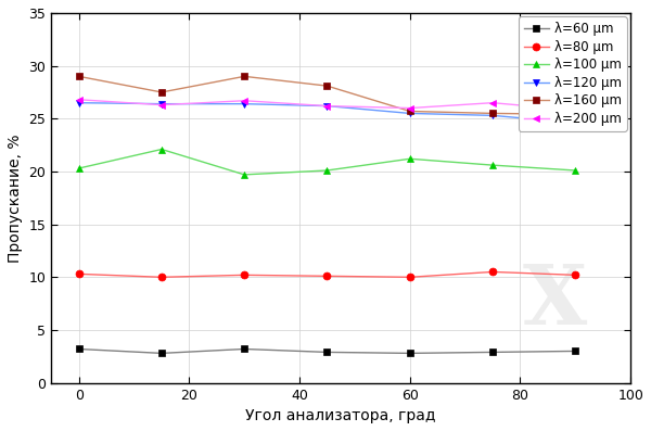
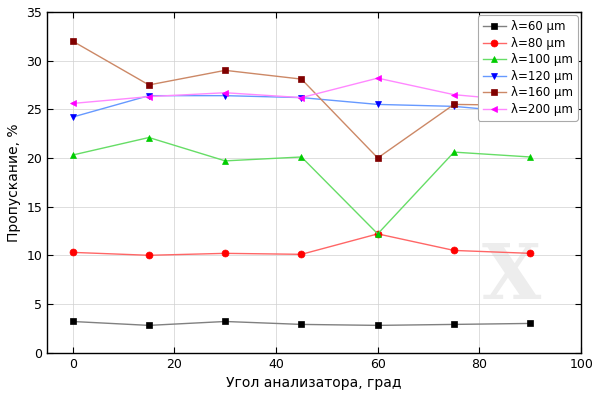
λ=120 μm/0: 26.5 -> 24.2
λ=160 μm/0: 29.0 -> 32.0
λ=200 μm/0: 26.8 -> 25.6
λ=80 μm/60: 10.0 -> 12.2
λ=100 μm/60: 21.2 -> 12.2
λ=160 μm/60: 25.7 -> 20.0
λ=200 μm/60: 26.0 -> 28.2
